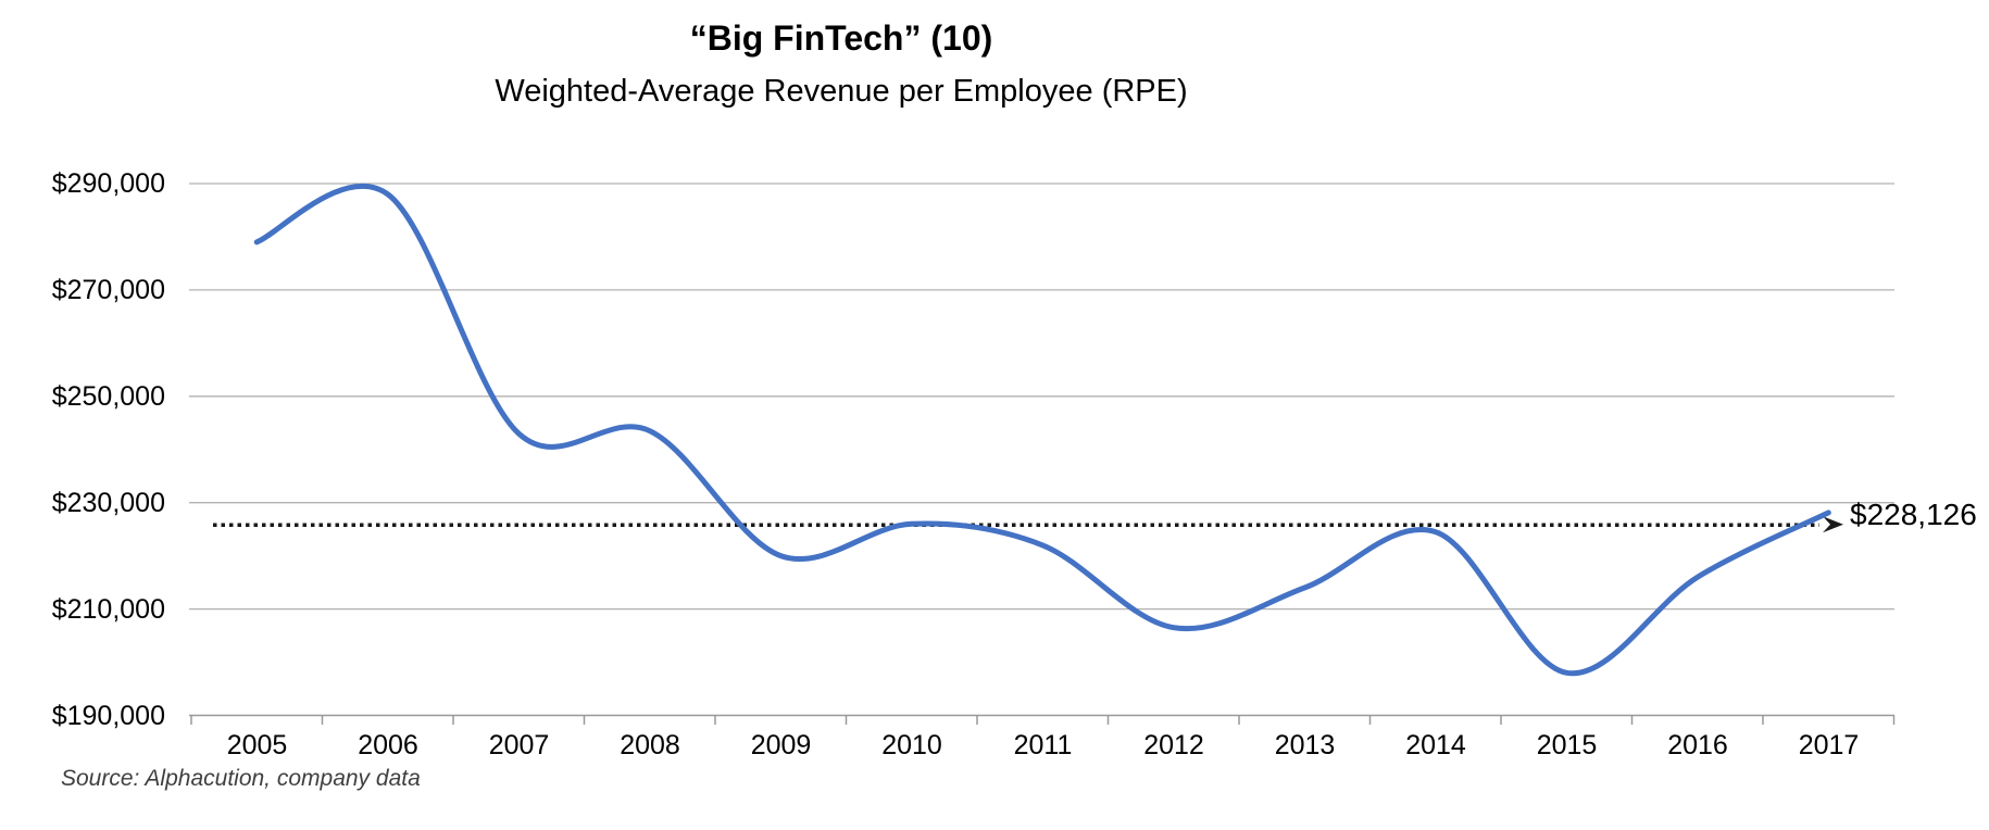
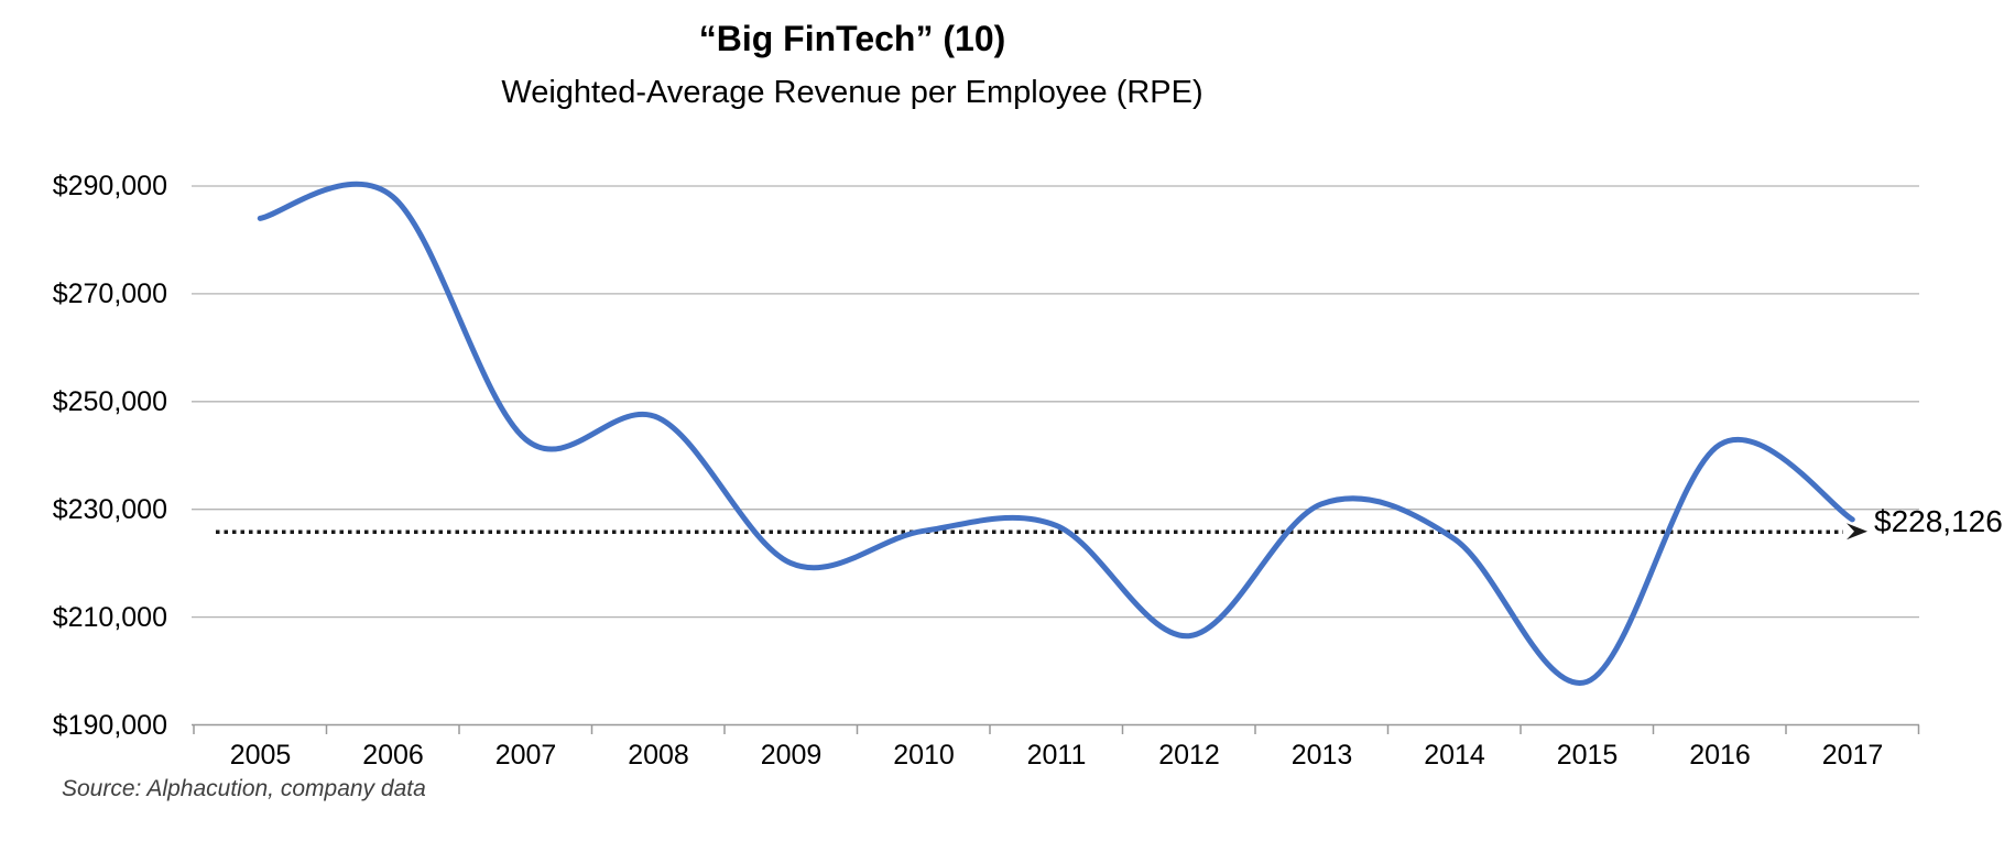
2005: $279000 -> $284000
2008: $244000 -> $247000
2011: $222000 -> $227000
2013: $214000 -> $231000
2016: $216000 -> $242000
